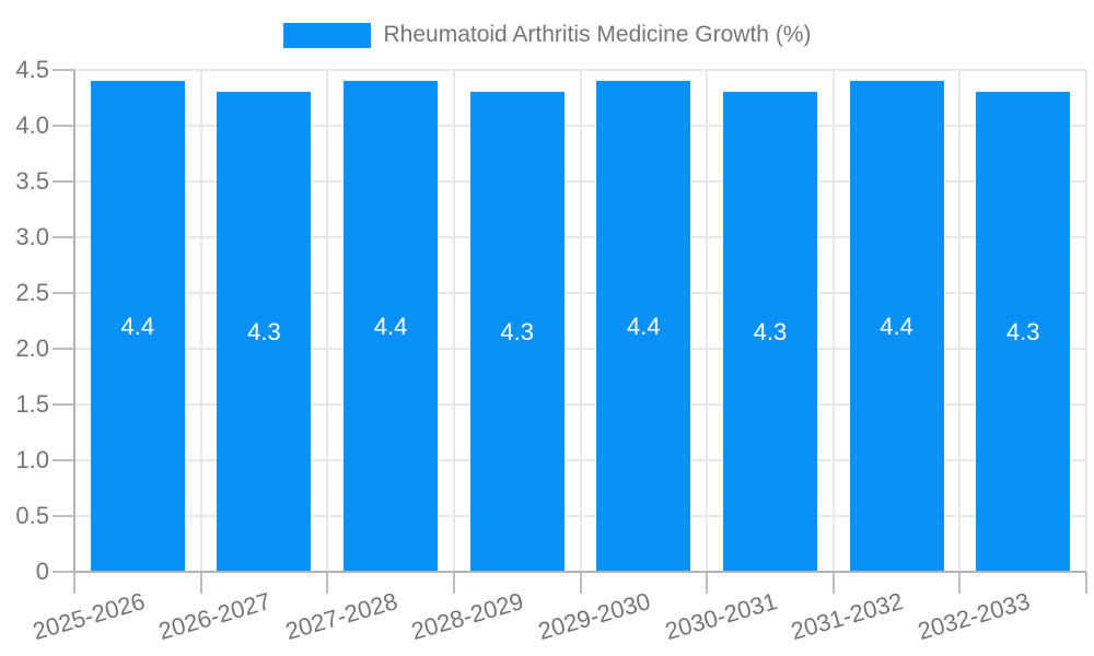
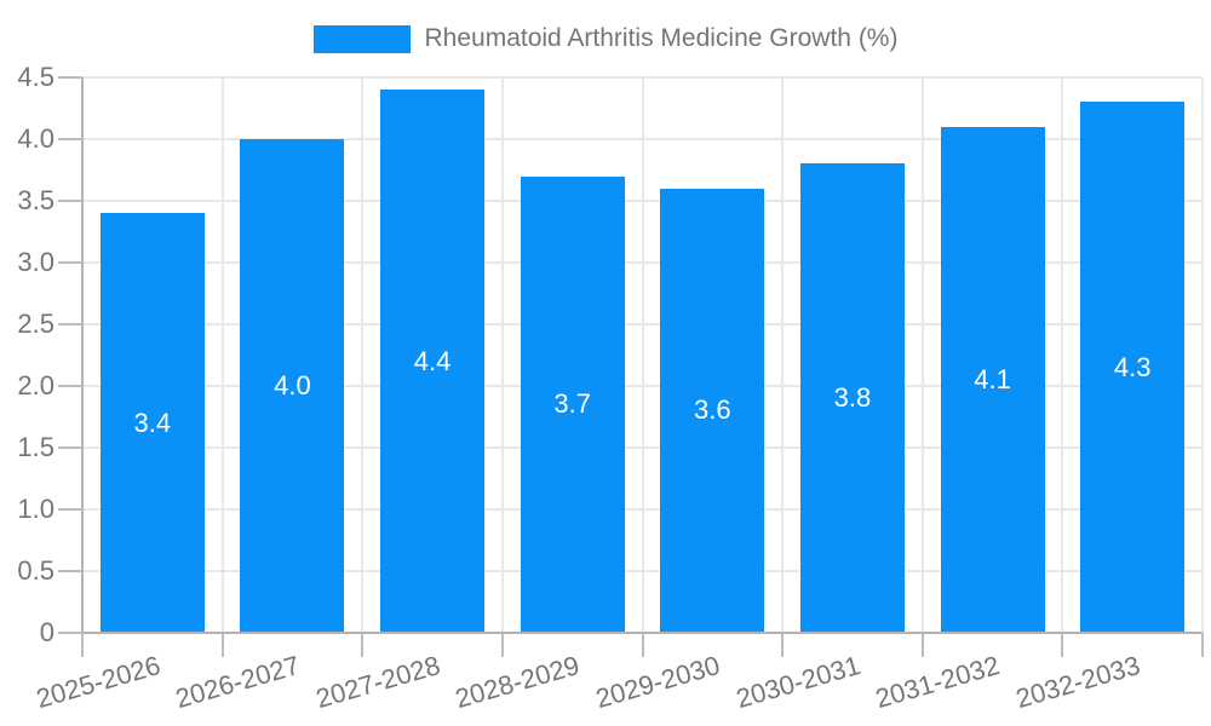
2025-2026: 4.4 -> 3.4
2026-2027: 4.3 -> 4.0
2028-2029: 4.3 -> 3.7
2029-2030: 4.4 -> 3.6
2030-2031: 4.3 -> 3.8
2031-2032: 4.4 -> 4.1
